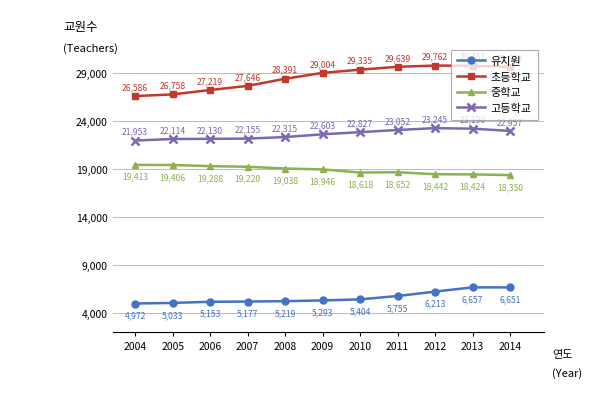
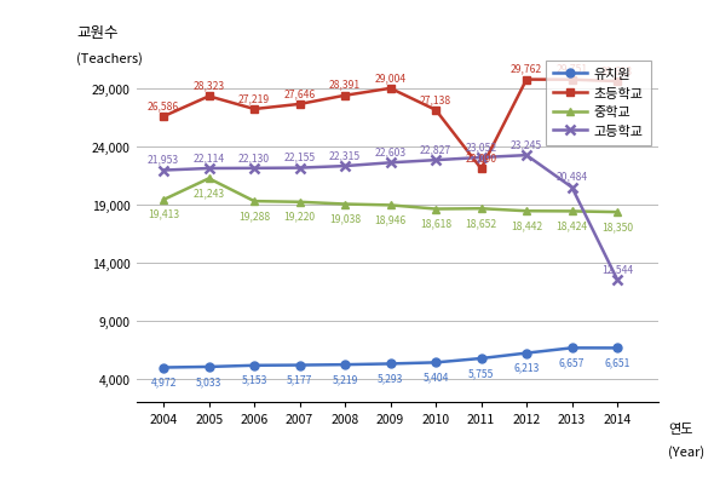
초등학교/2005: 26,758 -> 28,323
중학교/2005: 19,406 -> 21,243
초등학교/2010: 29,335 -> 27,138
초등학교/2011: 29,639 -> 22,090
고등학교/2013: 23,190 -> 20,484
고등학교/2014: 22,957 -> 12,544
